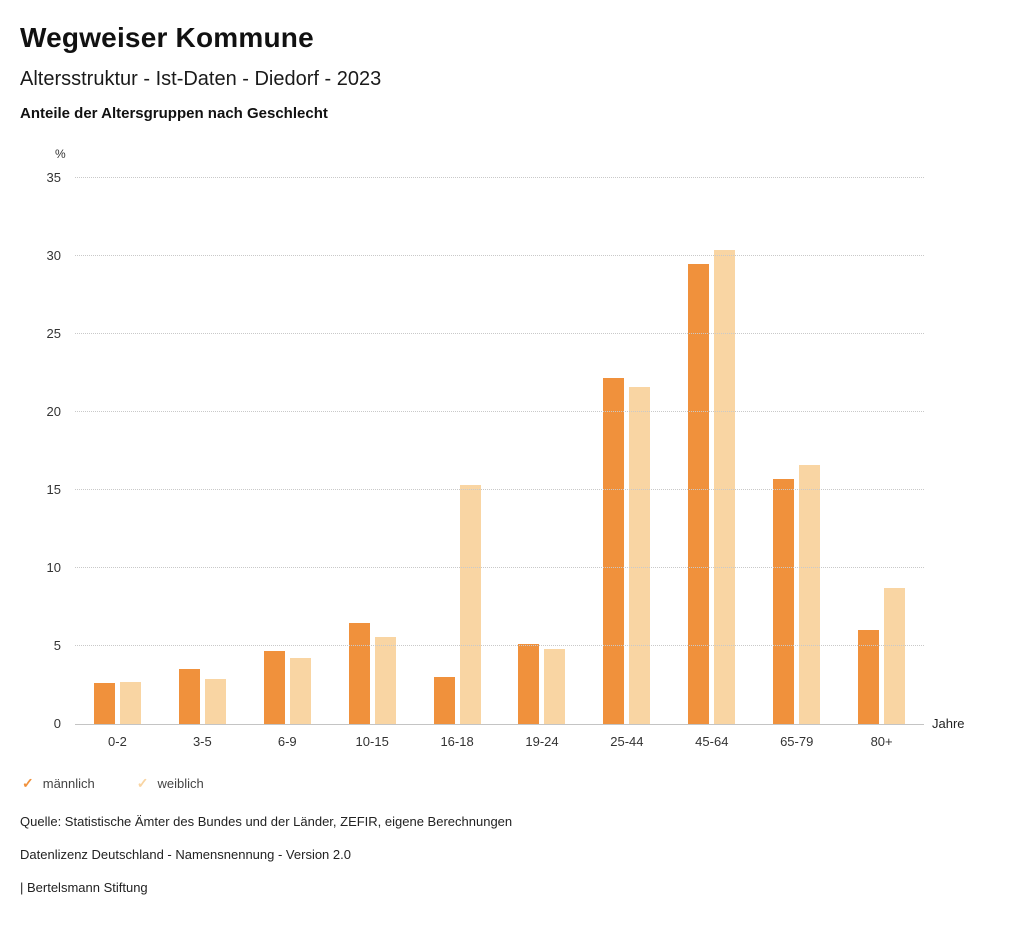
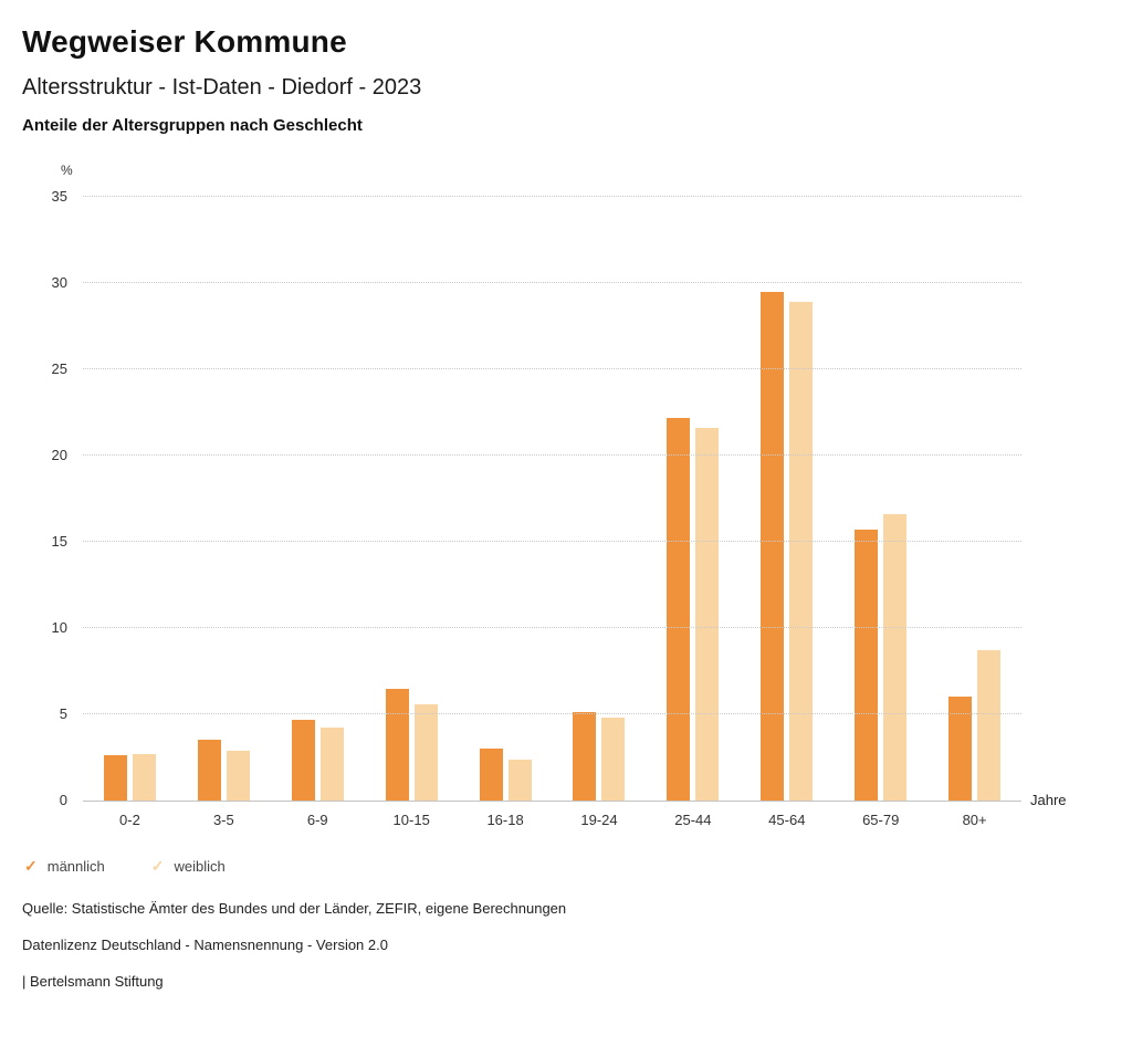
weiblich/16-18: 15.3 -> 2.4
weiblich/45-64: 30.4 -> 28.9
